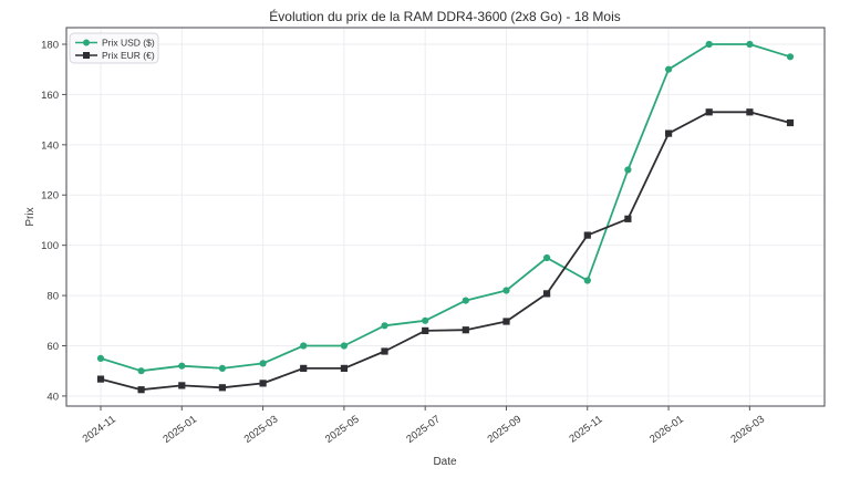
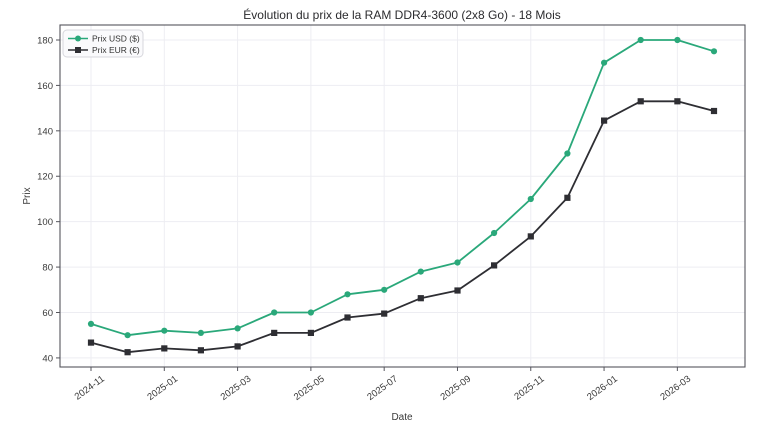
Prix EUR (€)/2025-07: 66 -> 60
Prix USD ($)/2025-11: 86 -> 110
Prix EUR (€)/2025-11: 104 -> 94
